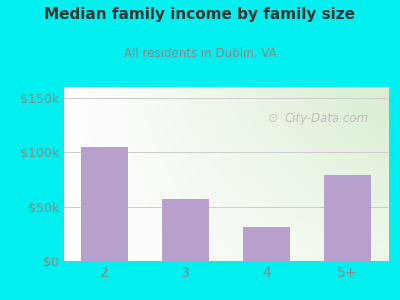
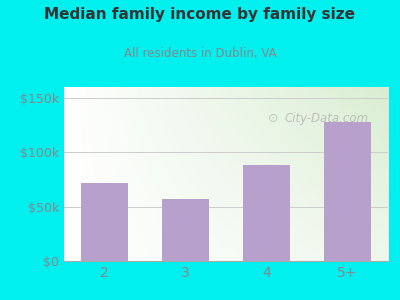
2: $105k -> $72k
4: $31k -> $88k
5+: $79k -> $128k
